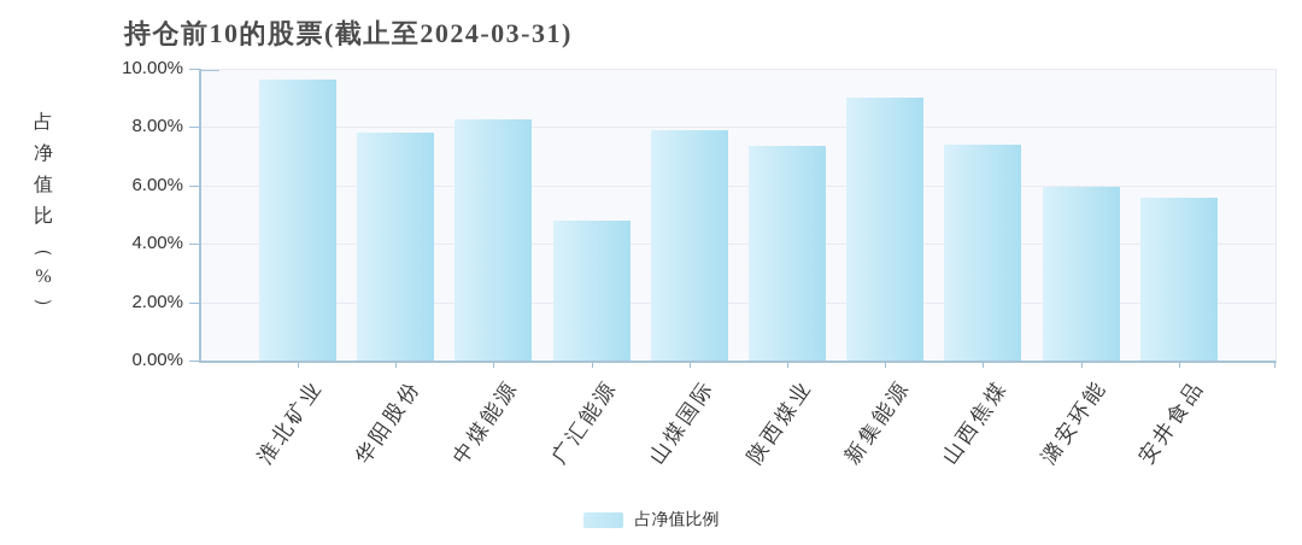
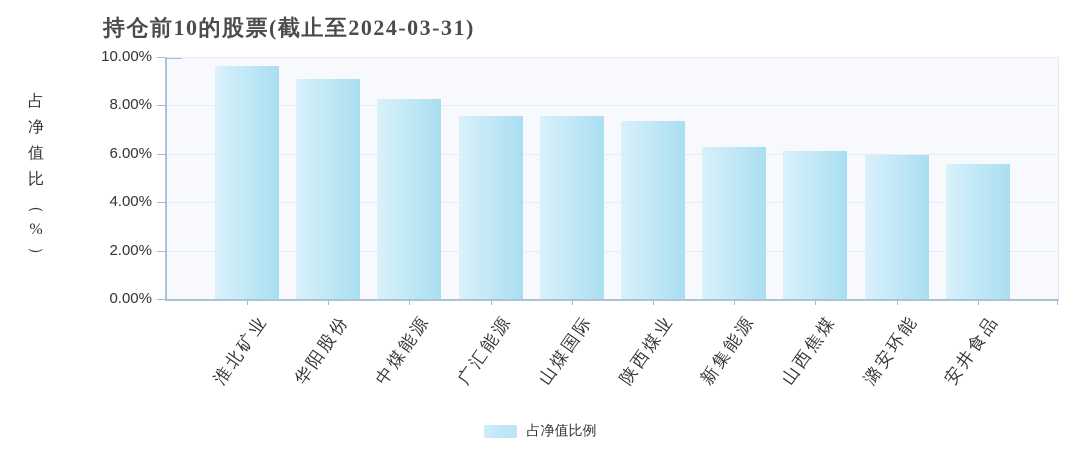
华阳股份: 7.8% -> 9.1%
广汇能源: 4.8% -> 7.6%
山煤国际: 7.9% -> 7.5%
新集能源: 9.0% -> 6.3%
山西焦煤: 7.4% -> 6.1%
